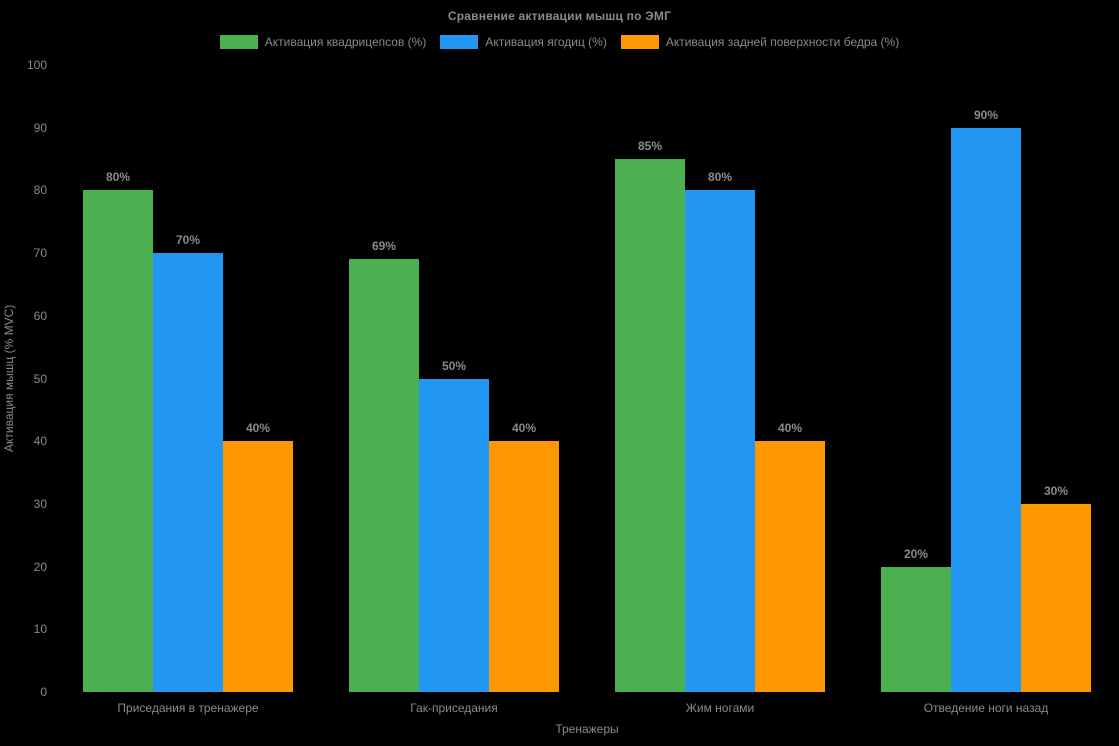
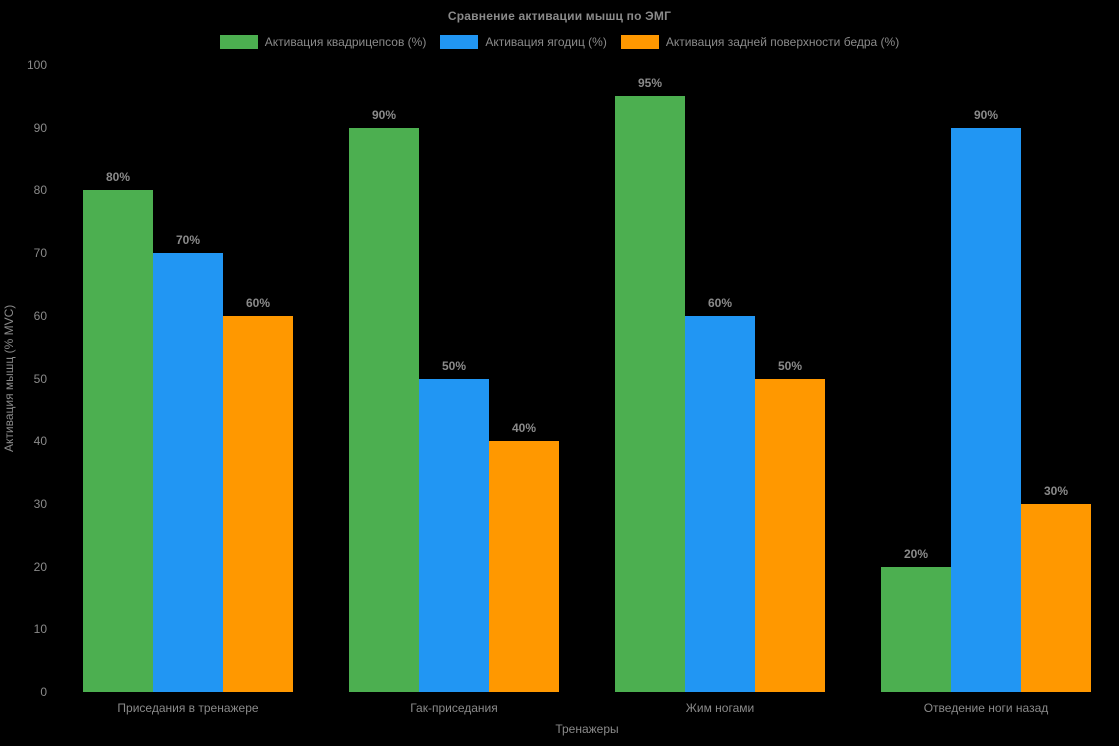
Активация задней поверхности бедра (%)/Приседания в тренажере: 40% -> 60%
Активация квадрицепсов (%)/Гак-приседания: 69% -> 90%
Активация квадрицепсов (%)/Жим ногами: 85% -> 95%
Активация ягодиц (%)/Жим ногами: 80% -> 60%
Активация задней поверхности бедра (%)/Жим ногами: 40% -> 50%
